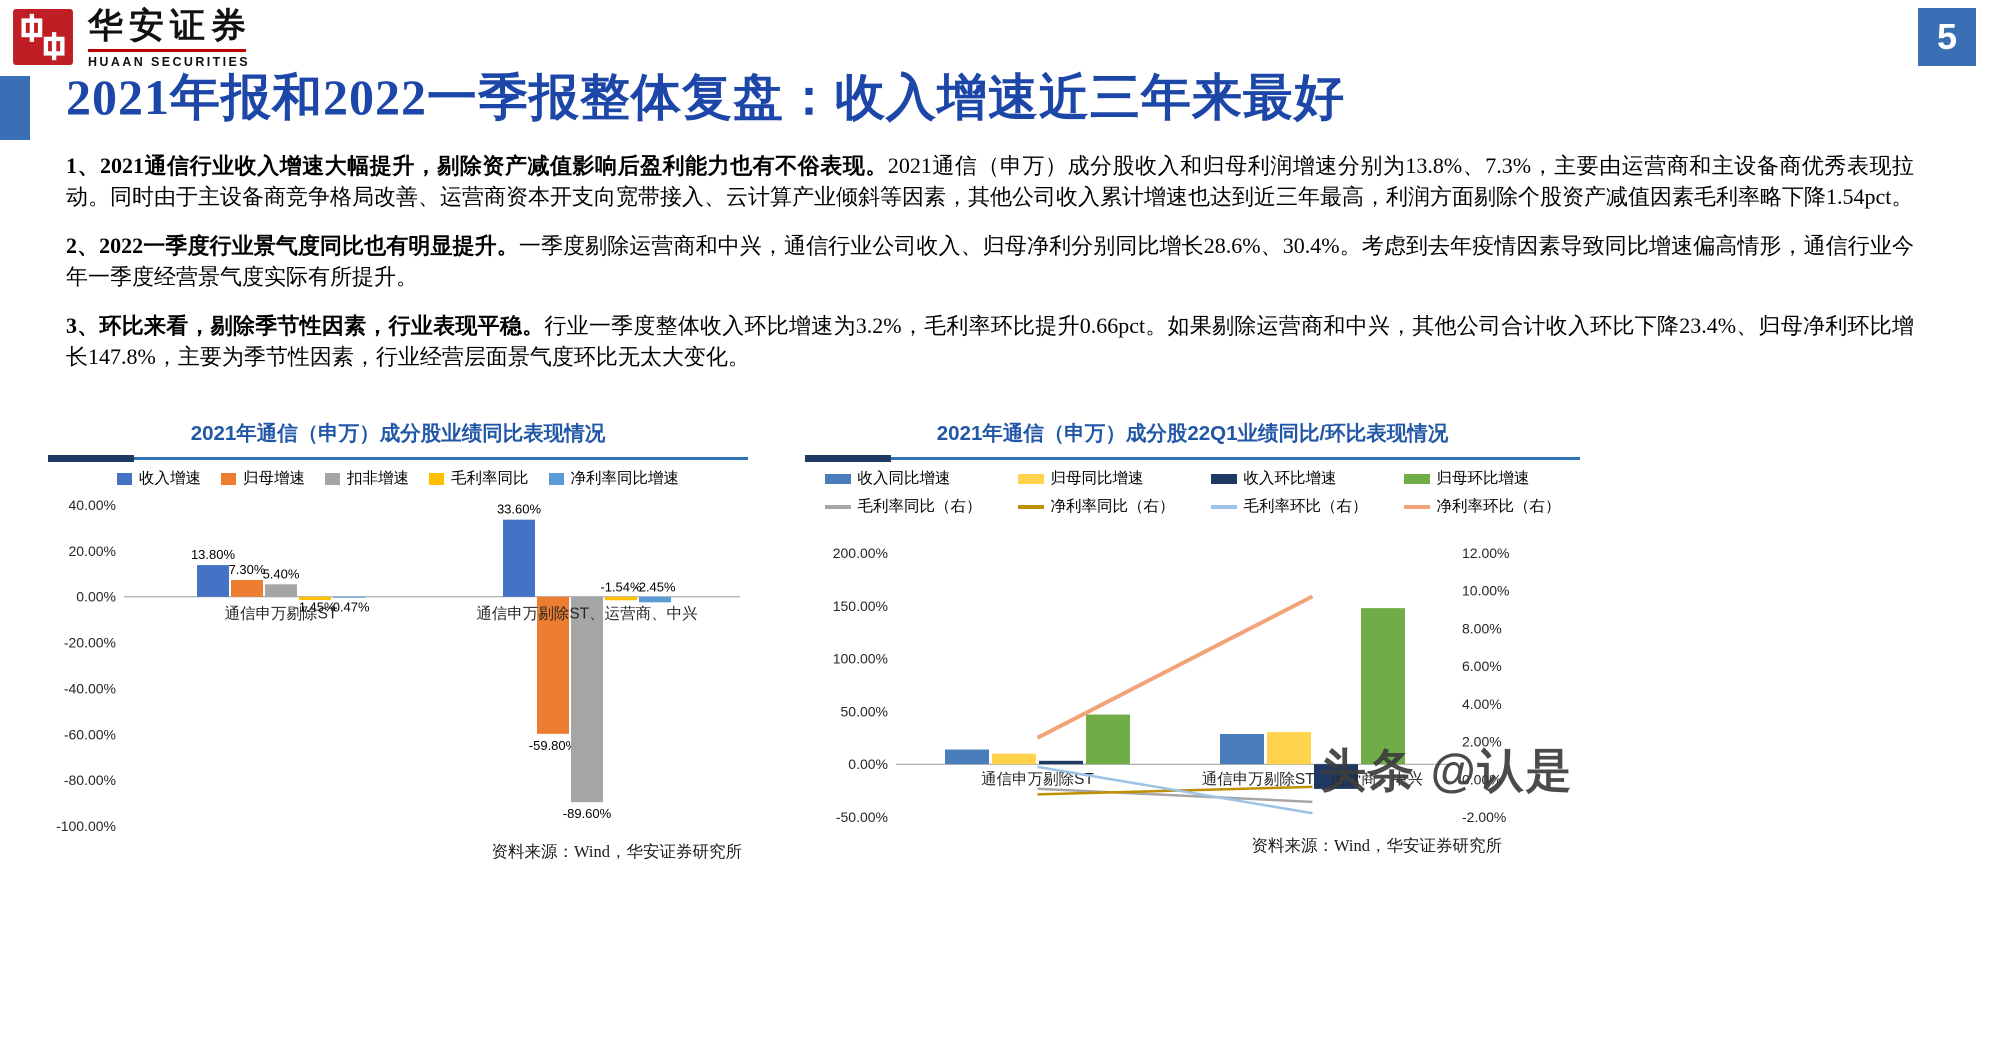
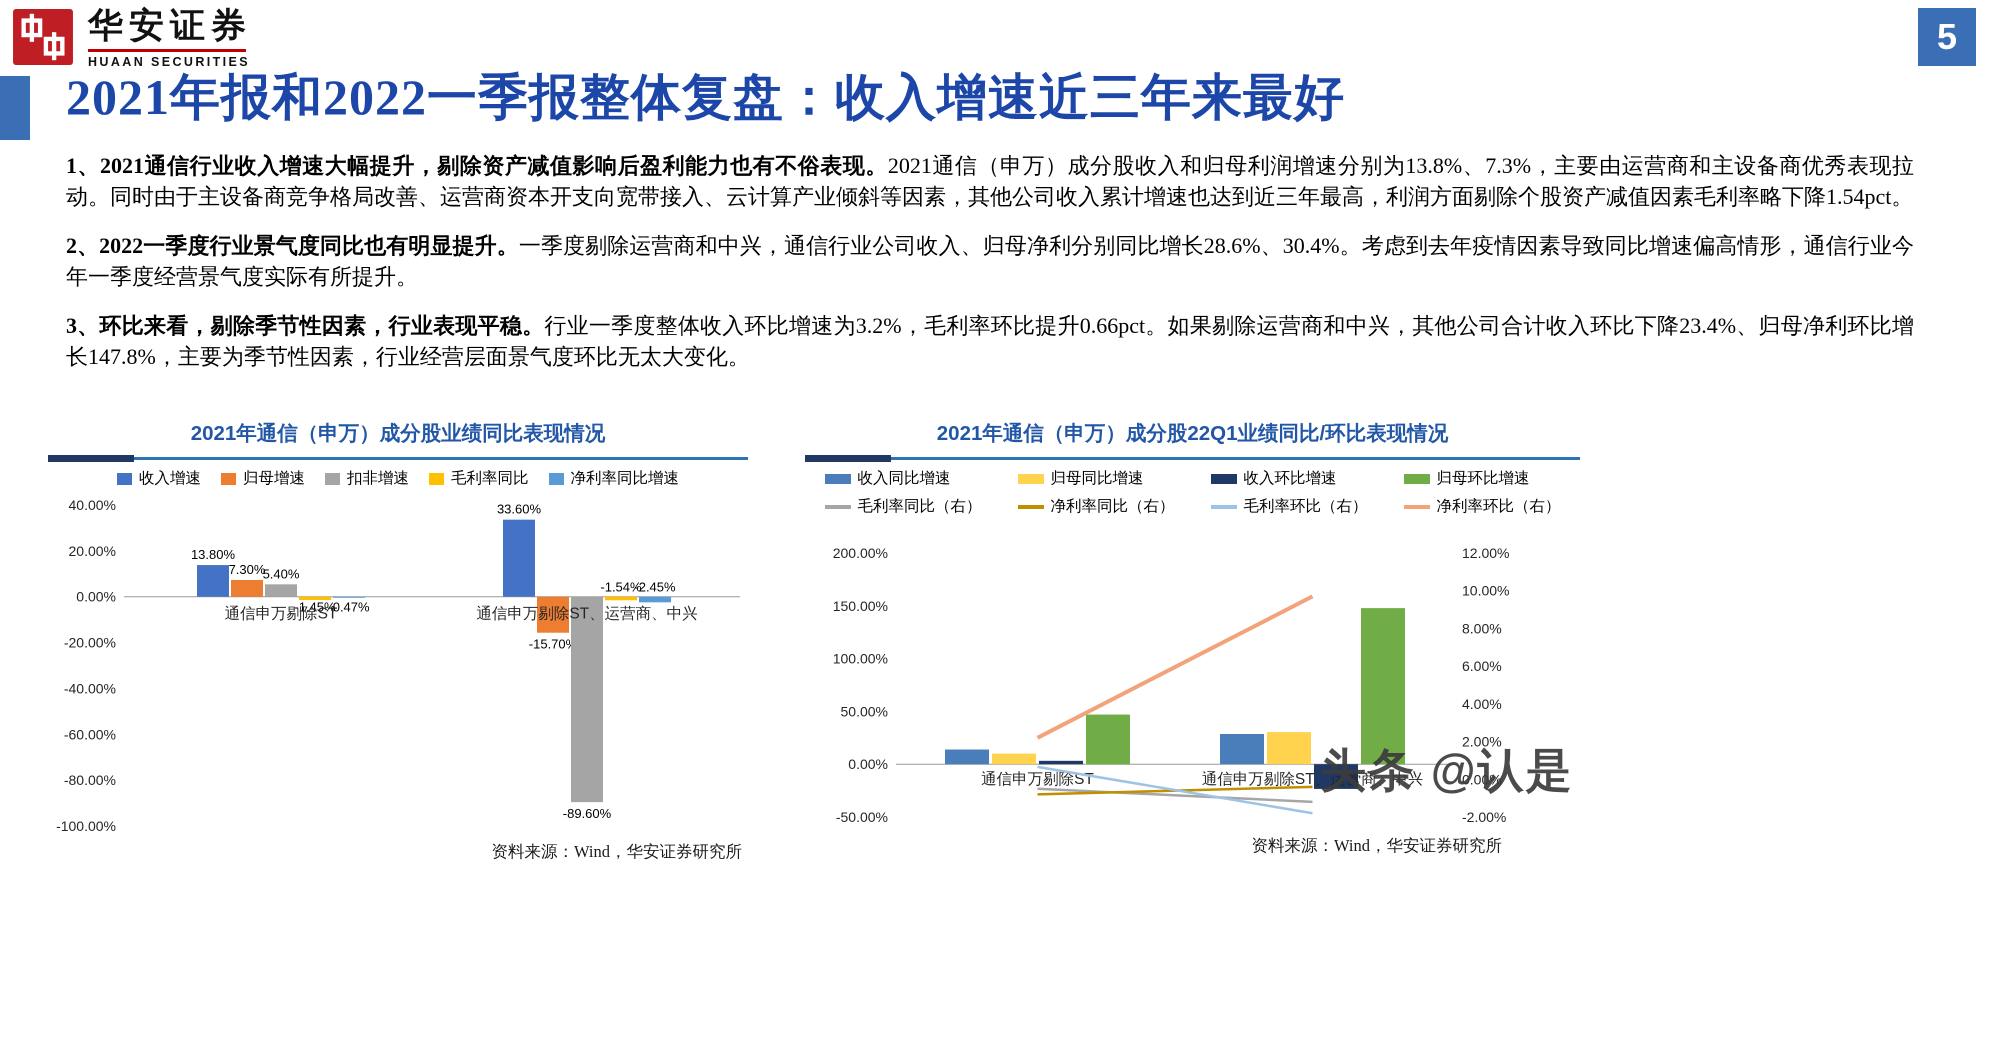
2021年通信（申万）成分股业绩同比表现情况/归母增速/通信申万剔除ST、运营商、中兴: -59.80% -> -15.70%
